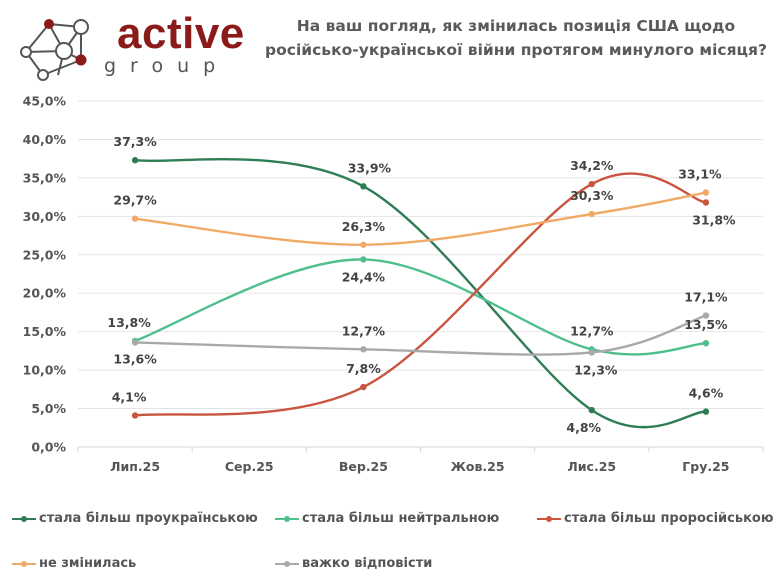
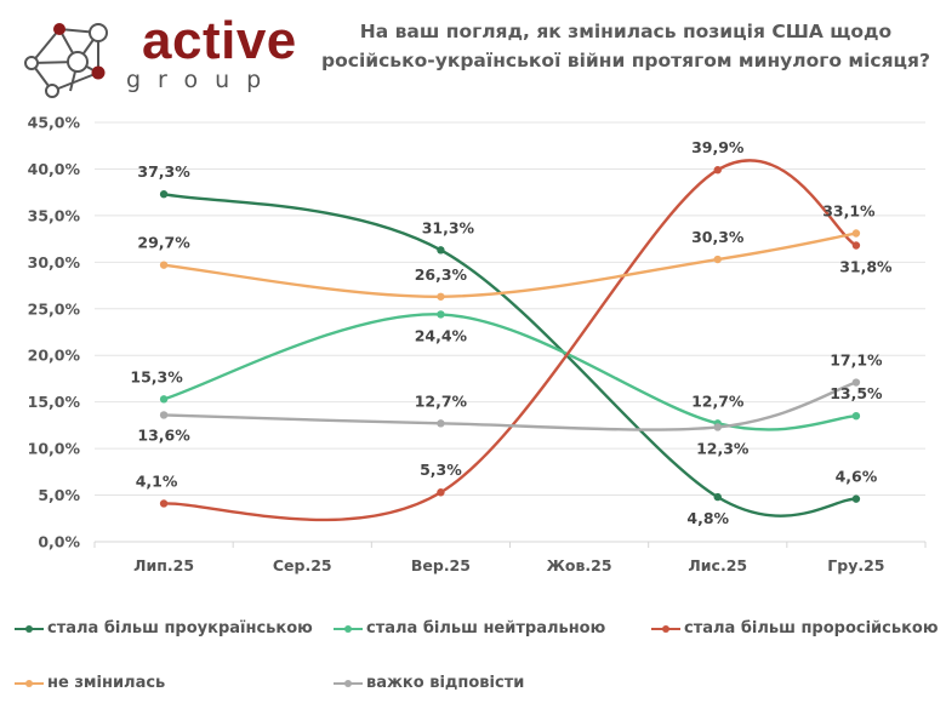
стала більш нейтральною/Лип.25: 13,8% -> 15,3%
стала більш проукраїнською/Вер.25: 33,9% -> 31,3%
стала більш проросійською/Вер.25: 7,8% -> 5,3%
стала більш проросійською/Лис.25: 34,2% -> 39,9%
